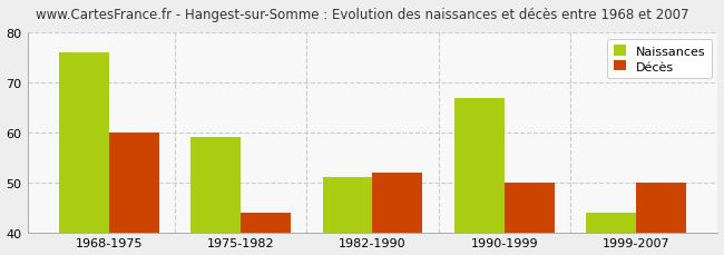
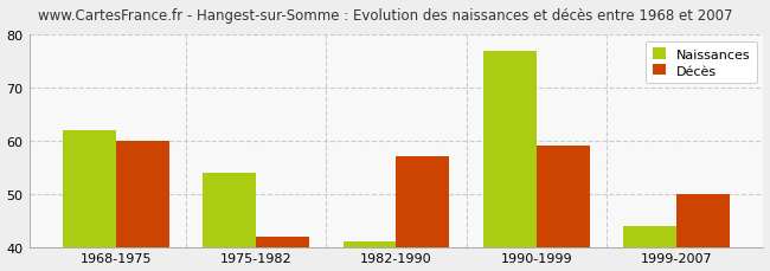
Naissances/1968-1975: 76 -> 62
Naissances/1975-1982: 59 -> 54
Décès/1975-1982: 44 -> 42
Naissances/1982-1990: 51 -> 41
Décès/1982-1990: 52 -> 57
Naissances/1990-1999: 67 -> 77
Décès/1990-1999: 50 -> 59
